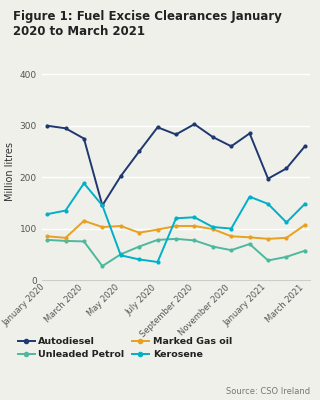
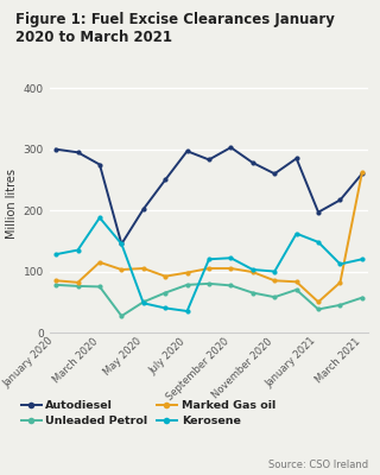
Marked Gas oil/January 2021: 80 -> 50
Marked Gas oil/March 2021: 107 -> 262
Kerosene/March 2021: 148 -> 120
